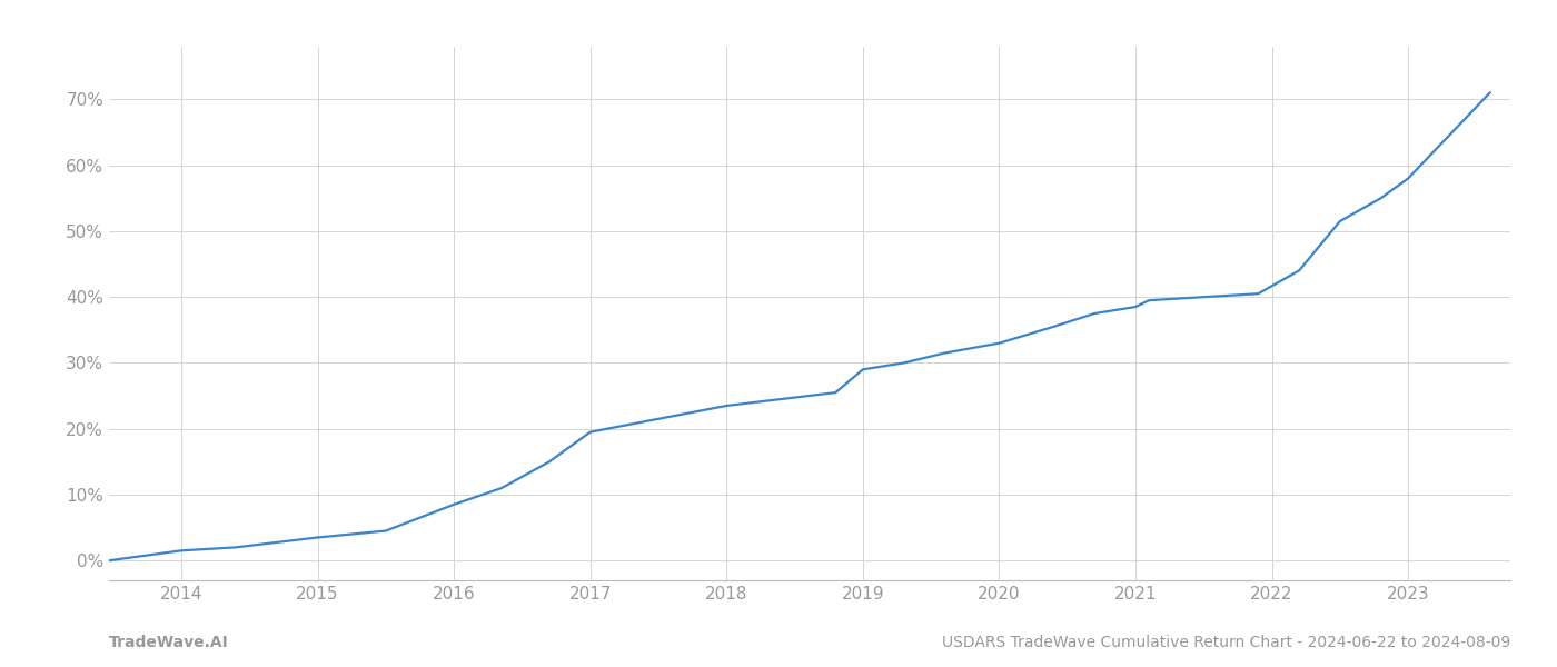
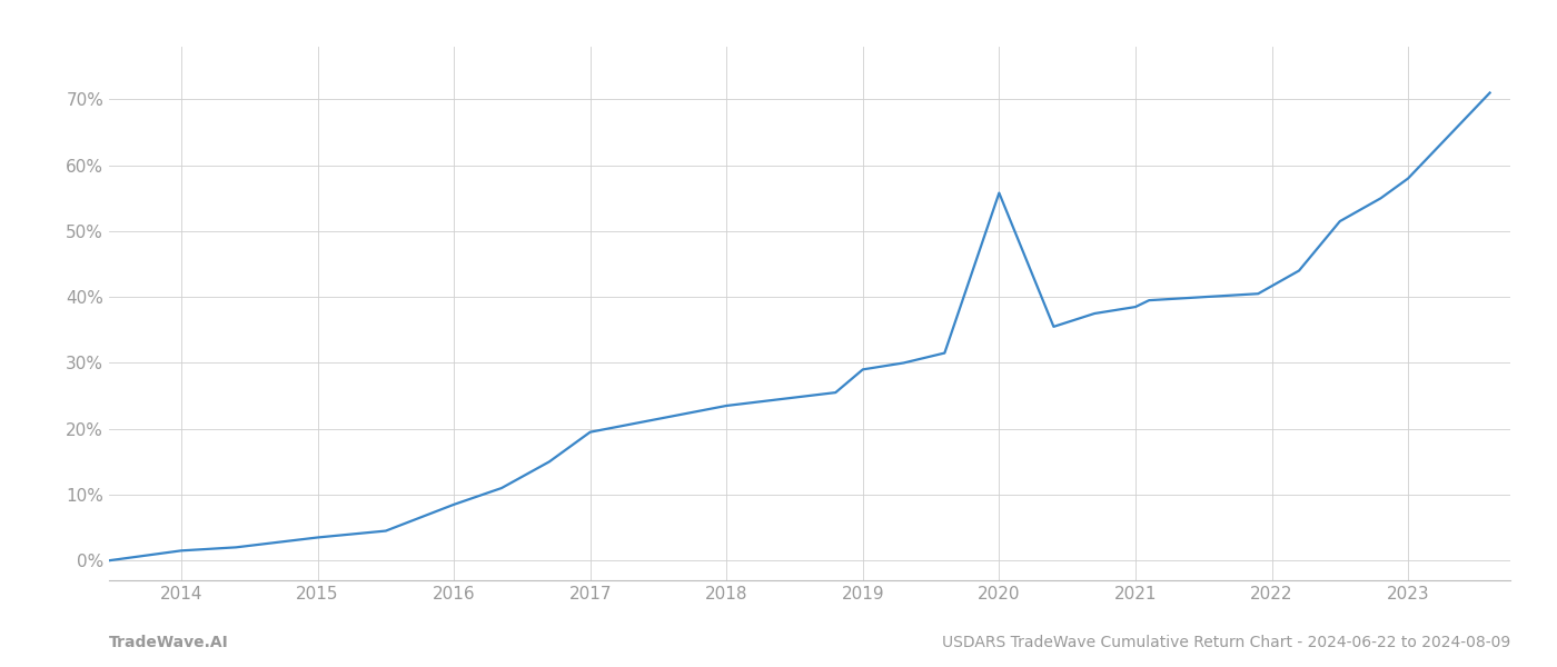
2020: 33.0% -> 55.8%
